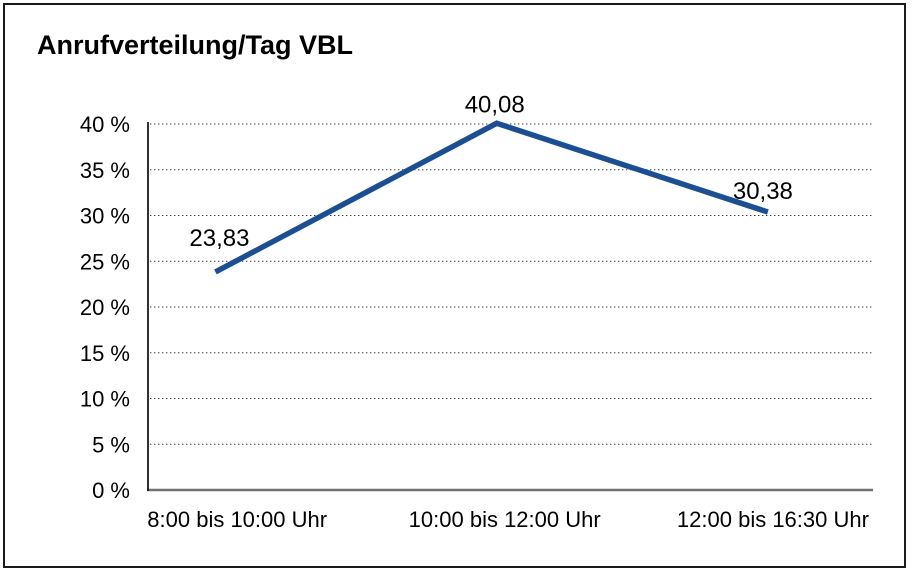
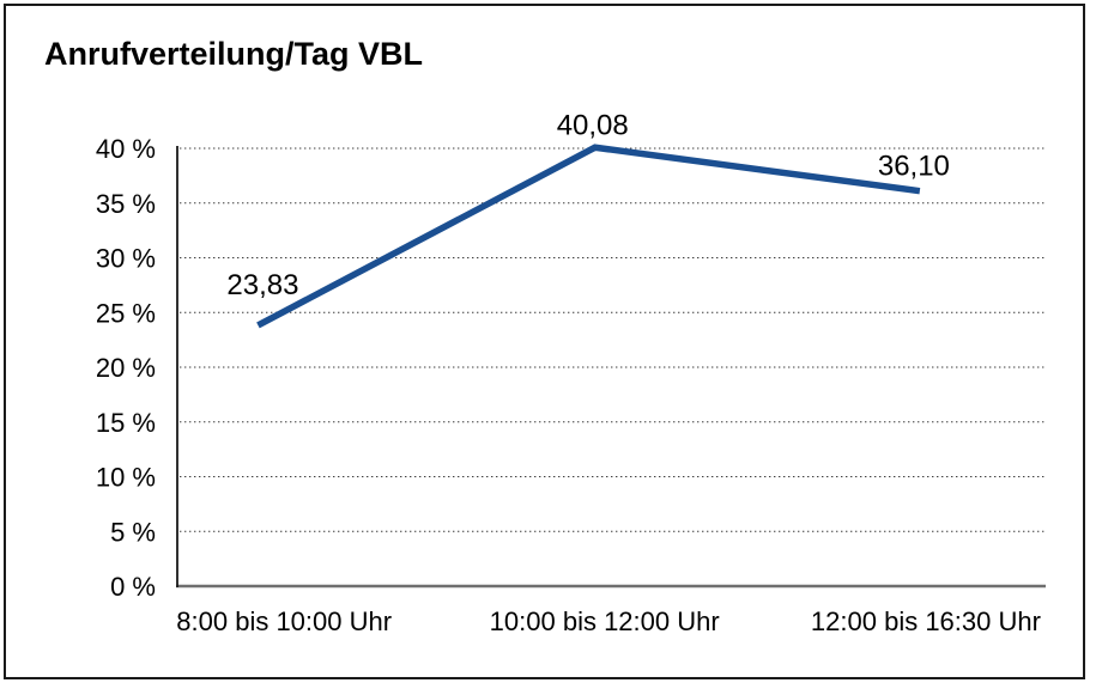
12:00 bis 16:30 Uhr: 30,38 -> 36,10
